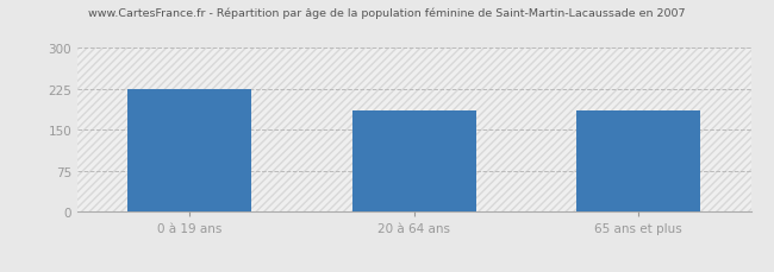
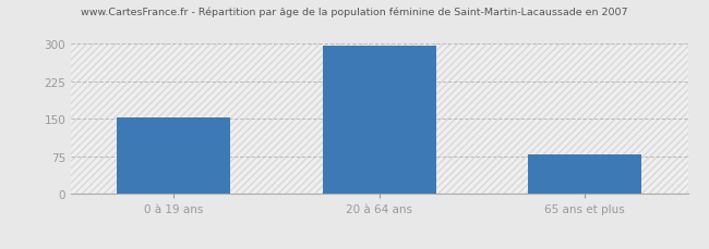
0 à 19 ans: 225 -> 152
20 à 64 ans: 185 -> 296
65 ans et plus: 185 -> 80
